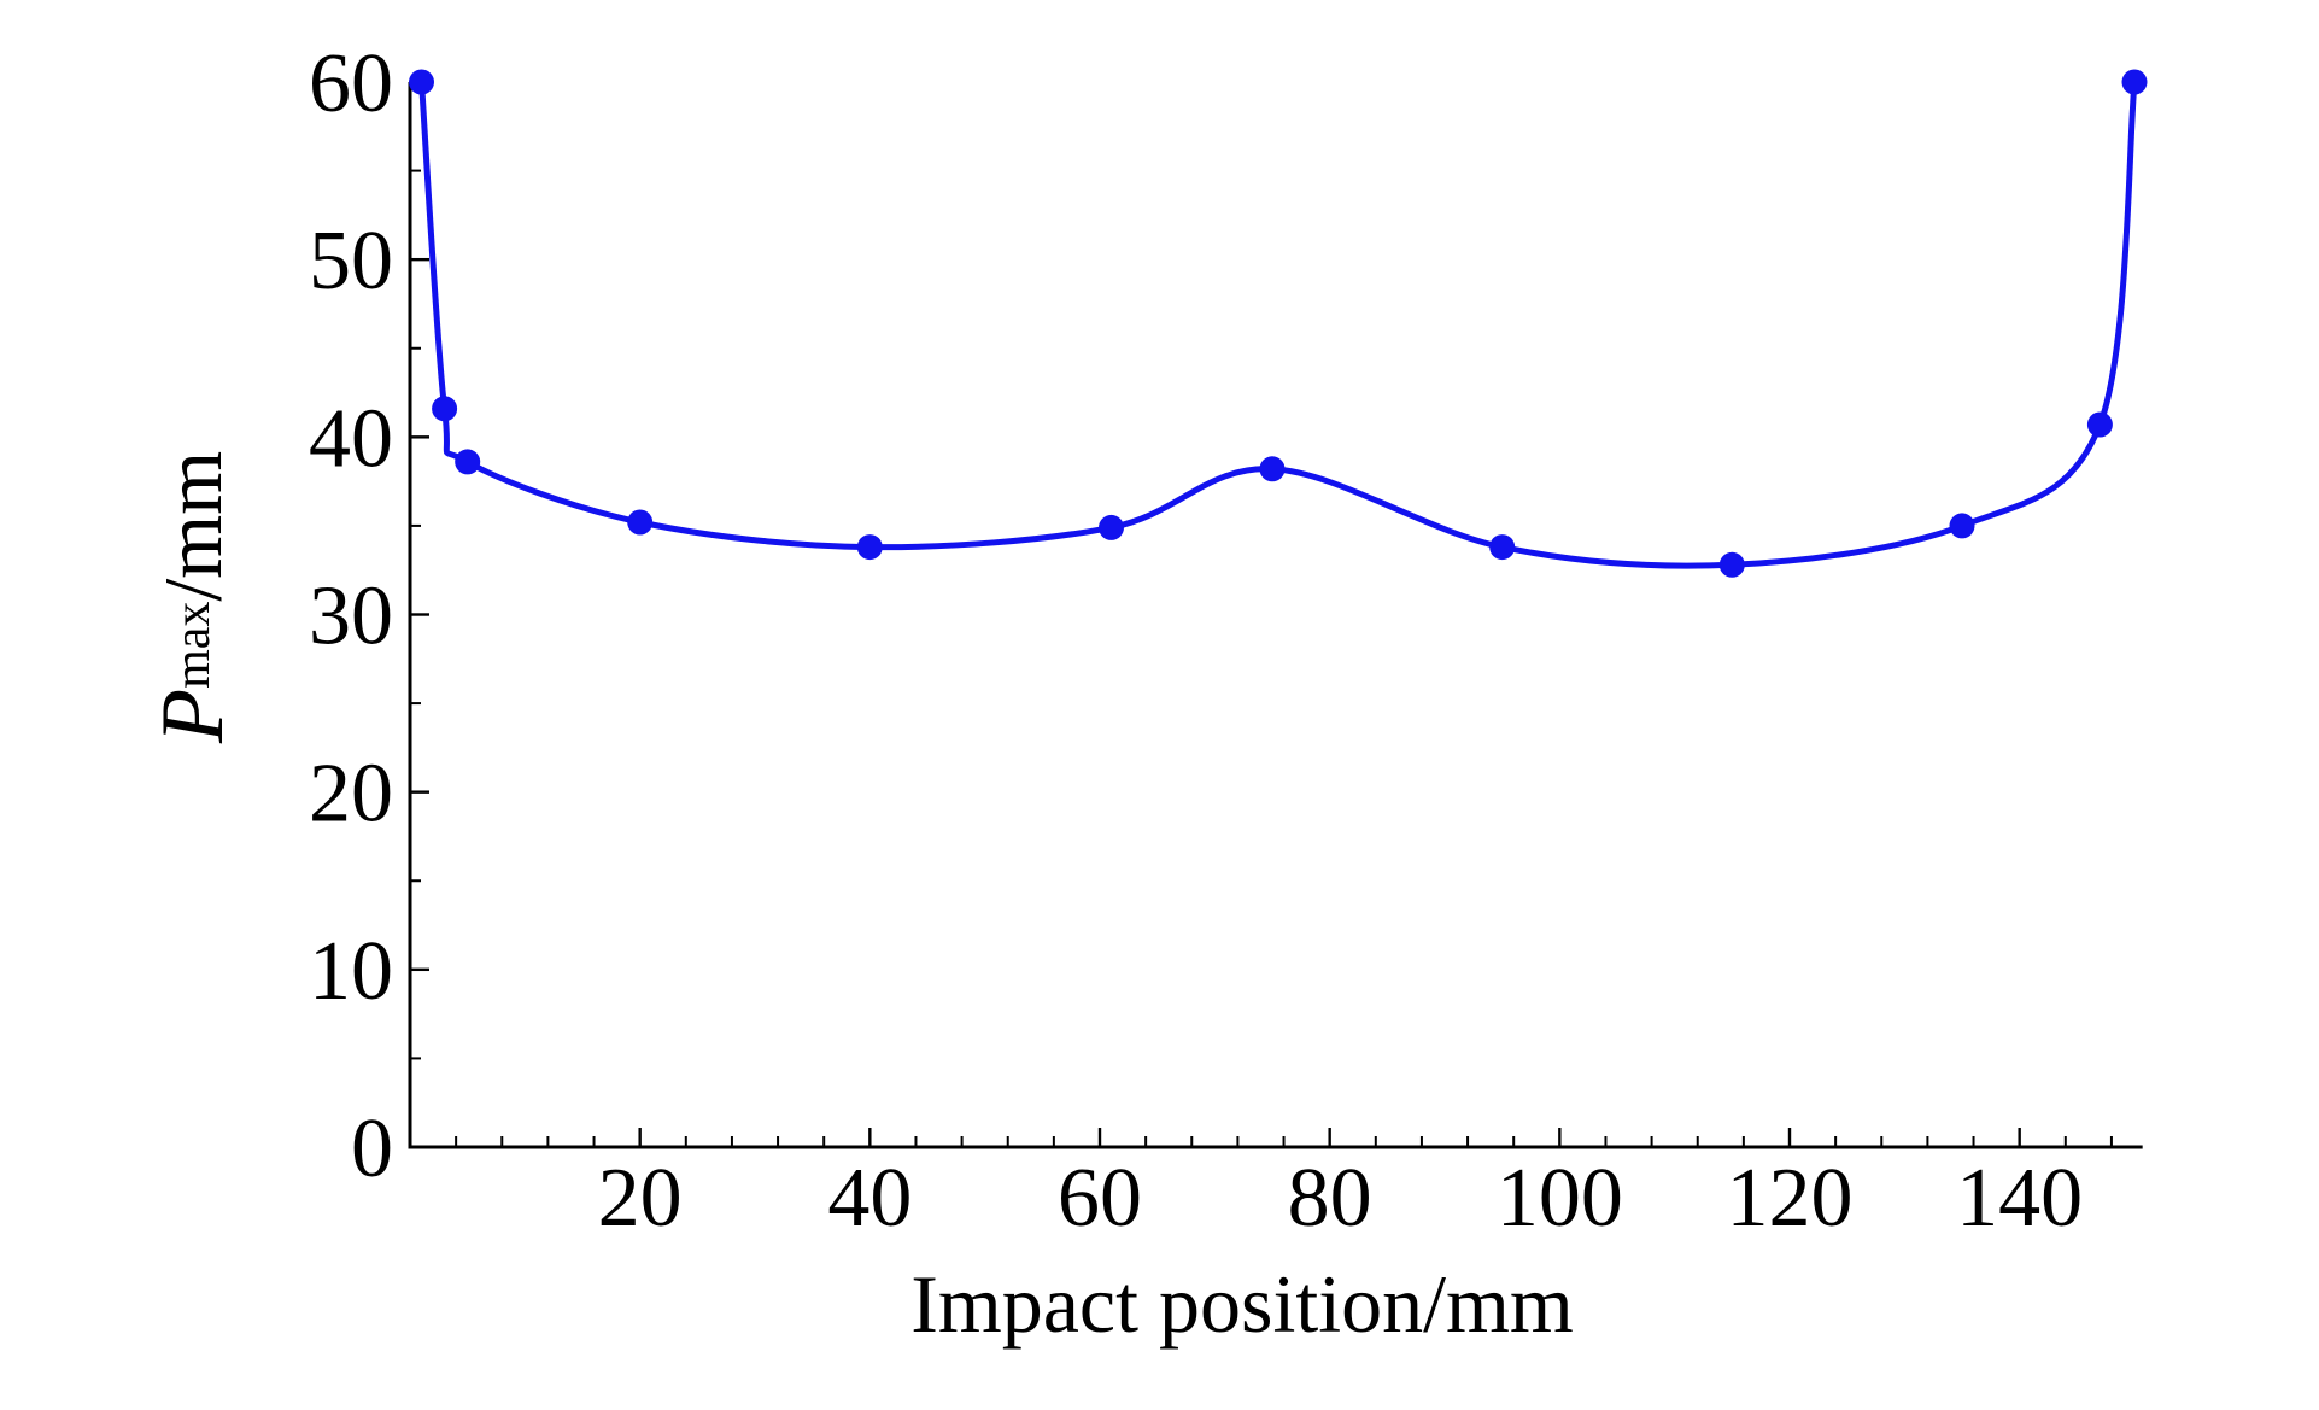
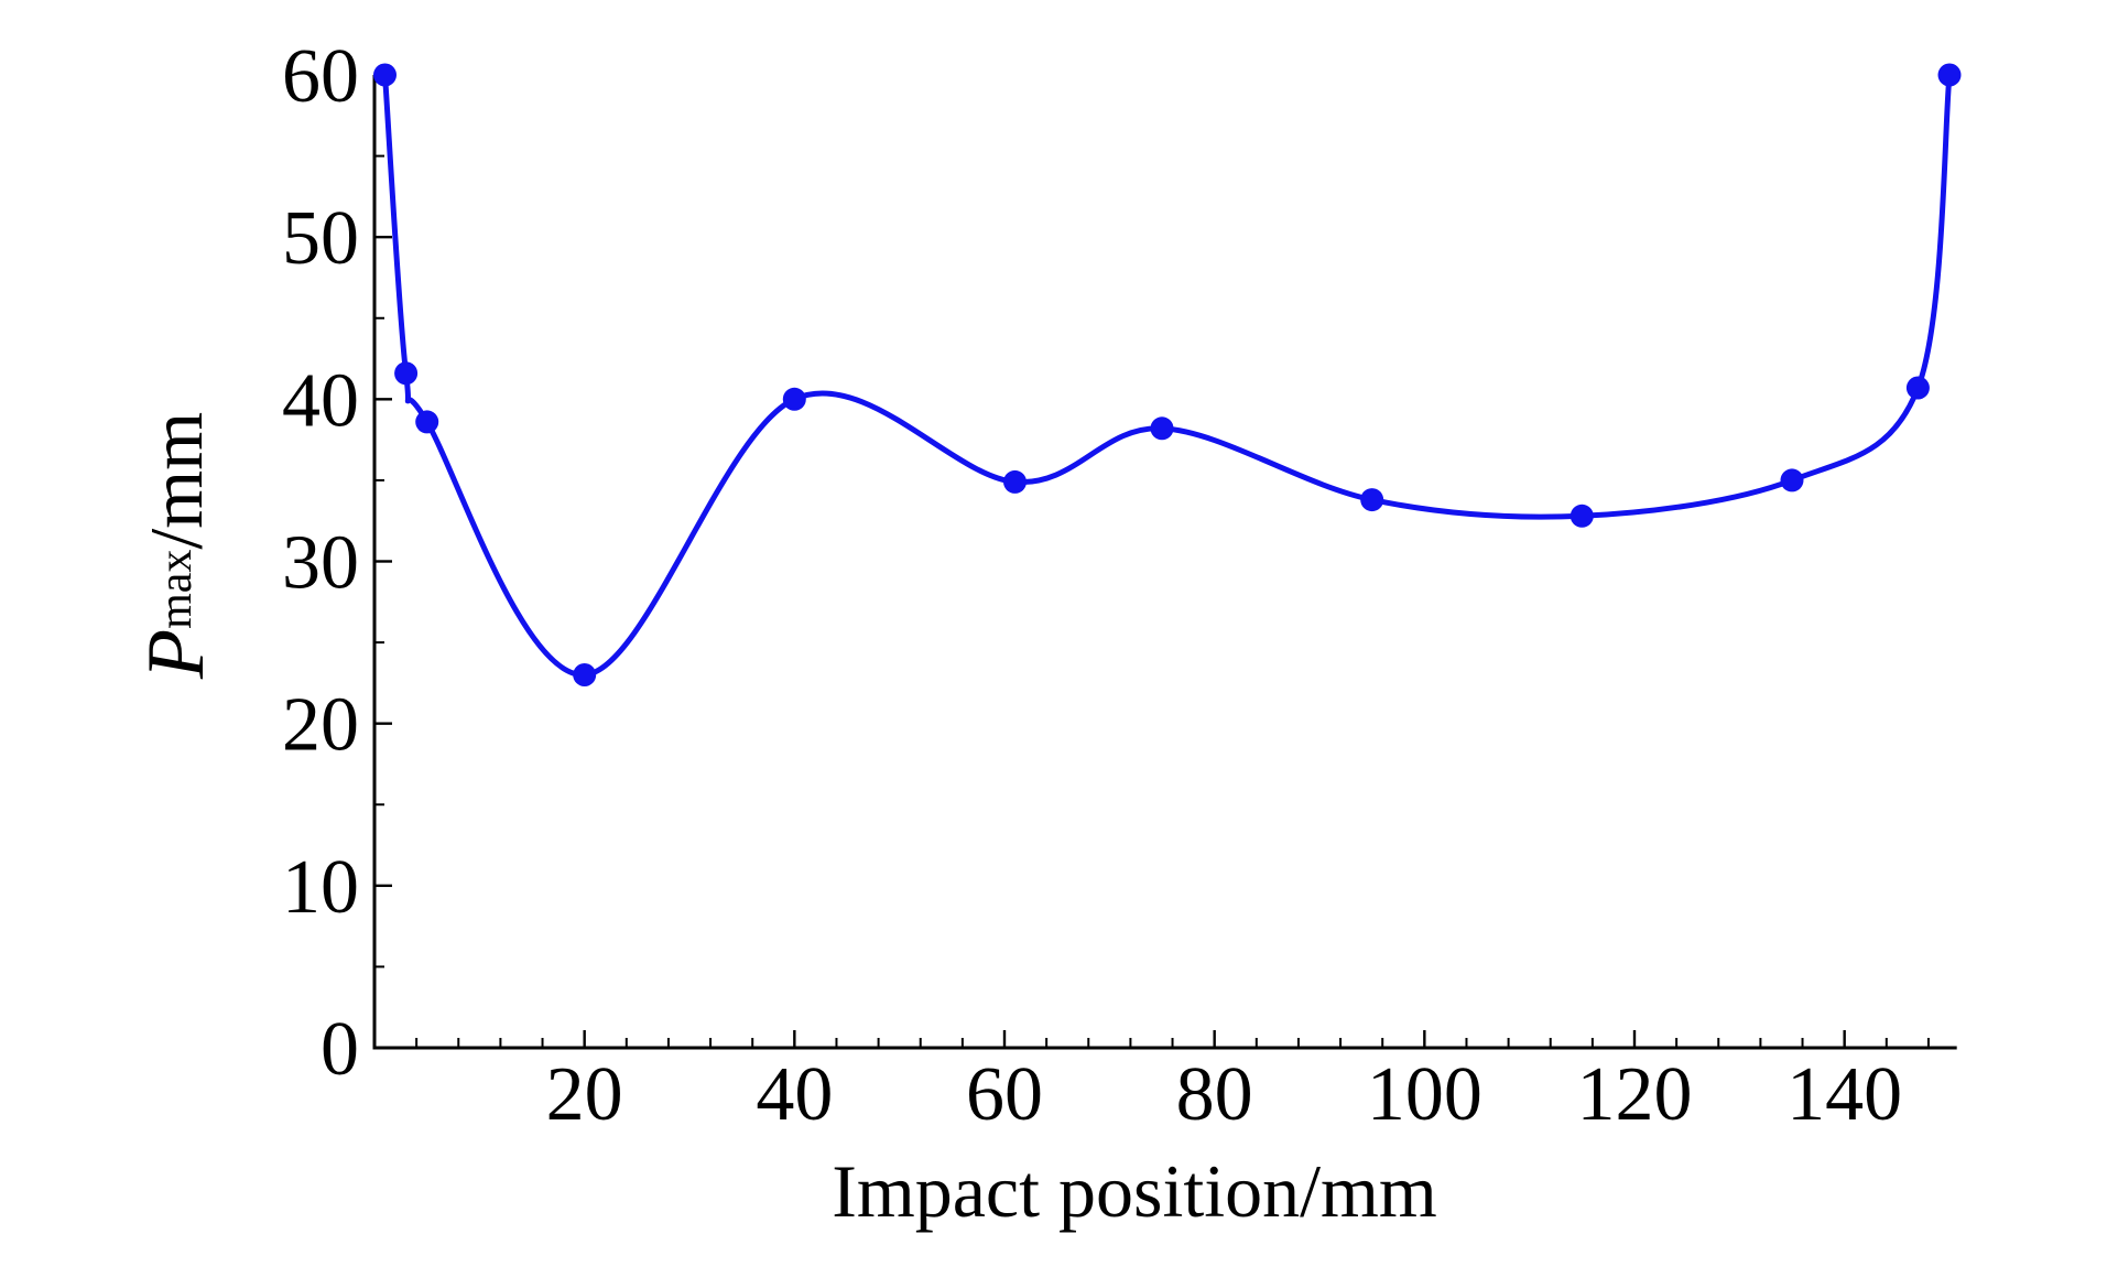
20: 35 -> 23
40: 34 -> 40
